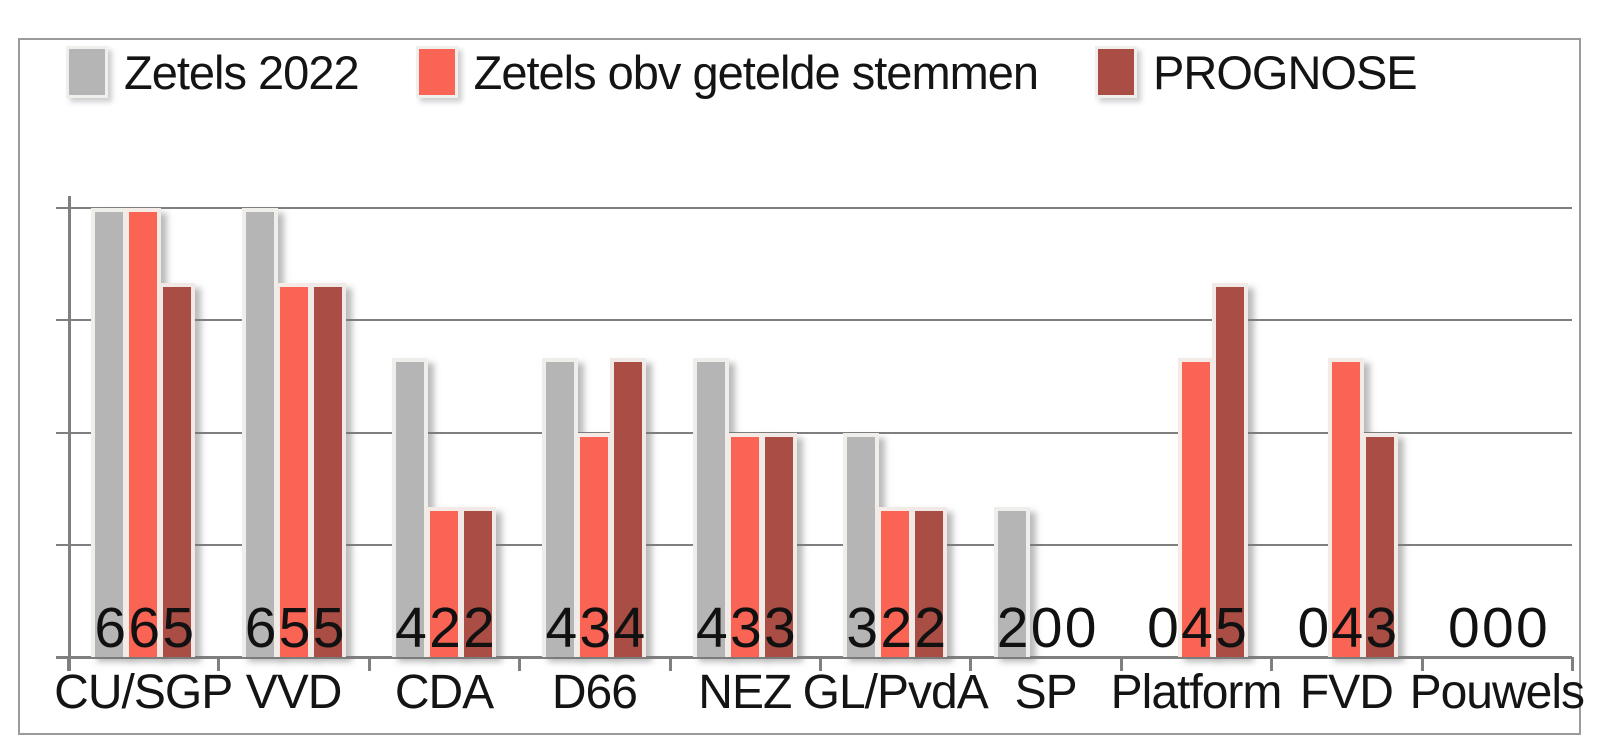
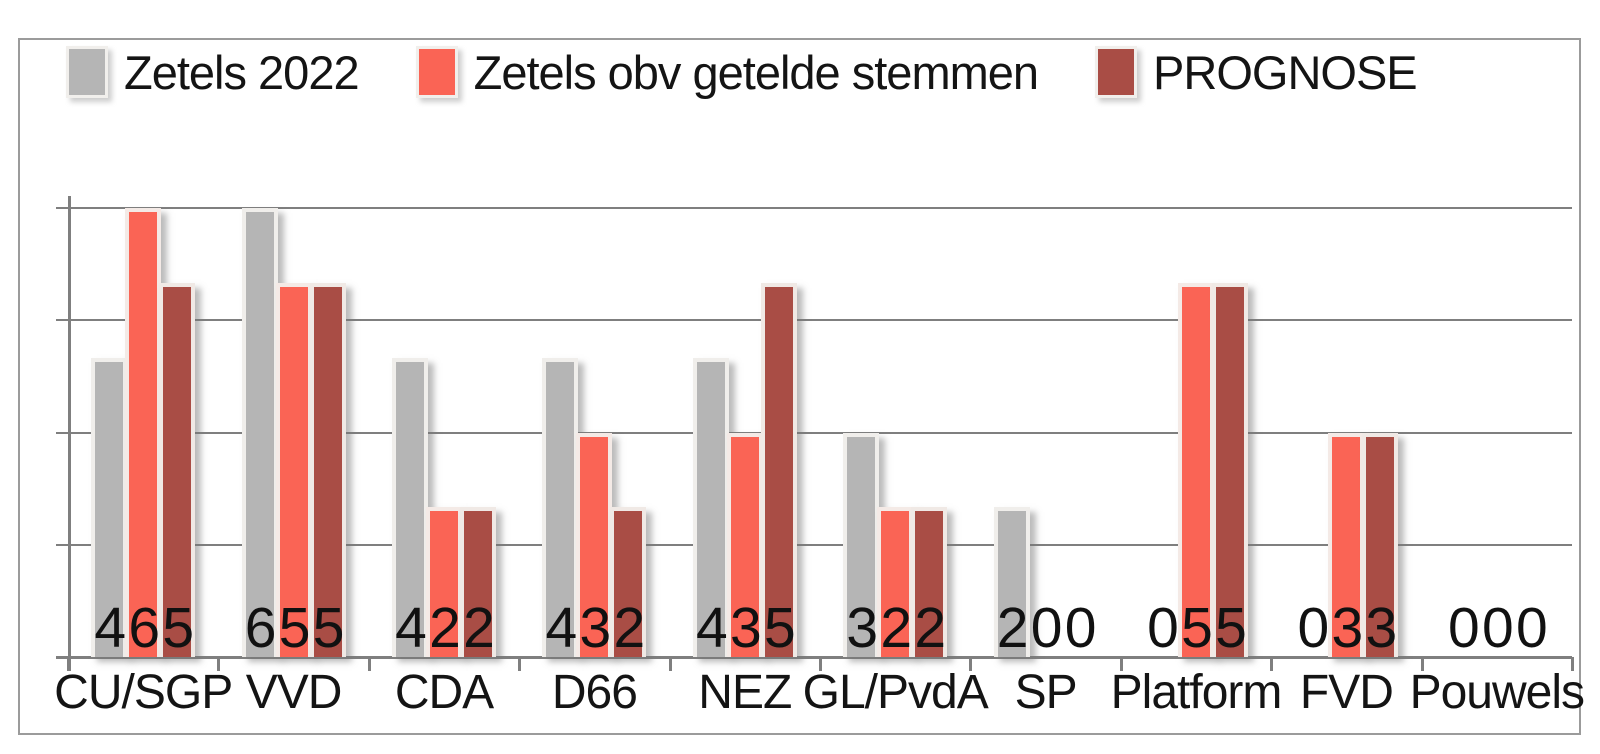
Zetels 2022/CU/SGP: 6 -> 4
PROGNOSE/D66: 4 -> 2
PROGNOSE/NEZ: 3 -> 5
Zetels obv getelde stemmen/Platform: 4 -> 5
Zetels obv getelde stemmen/FVD: 4 -> 3
